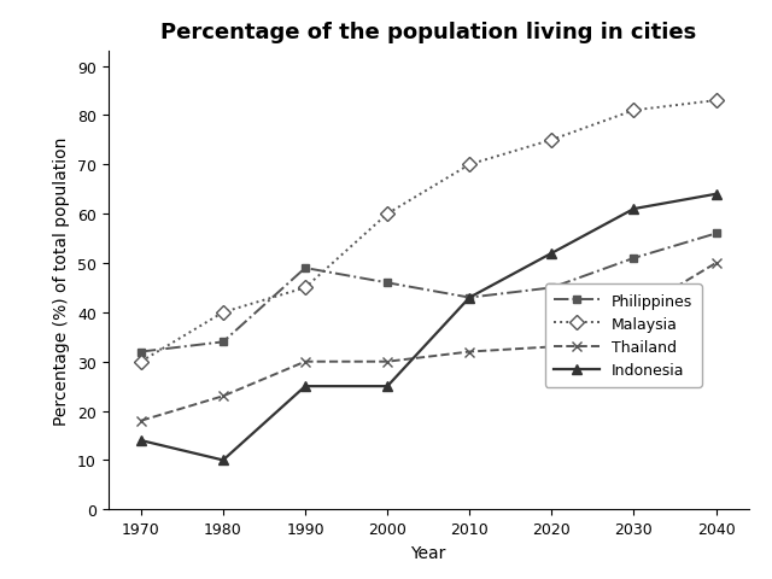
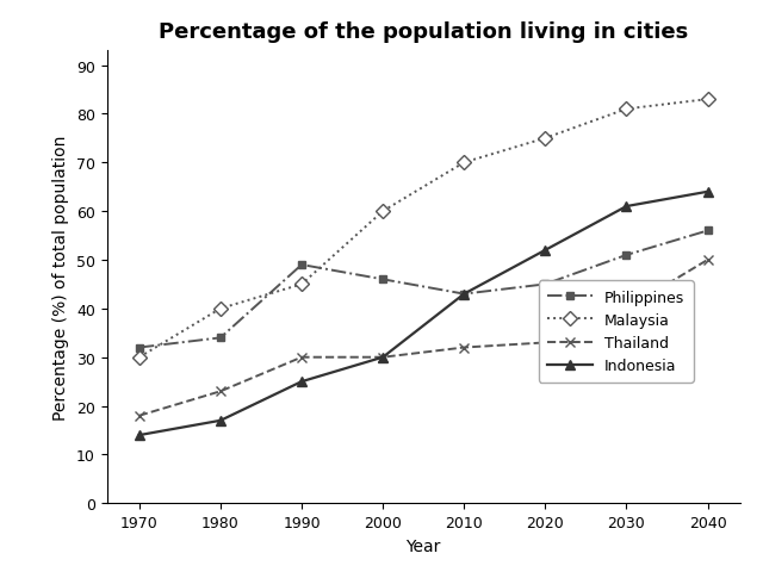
Indonesia/1980: 10 -> 17
Indonesia/2000: 25 -> 30
